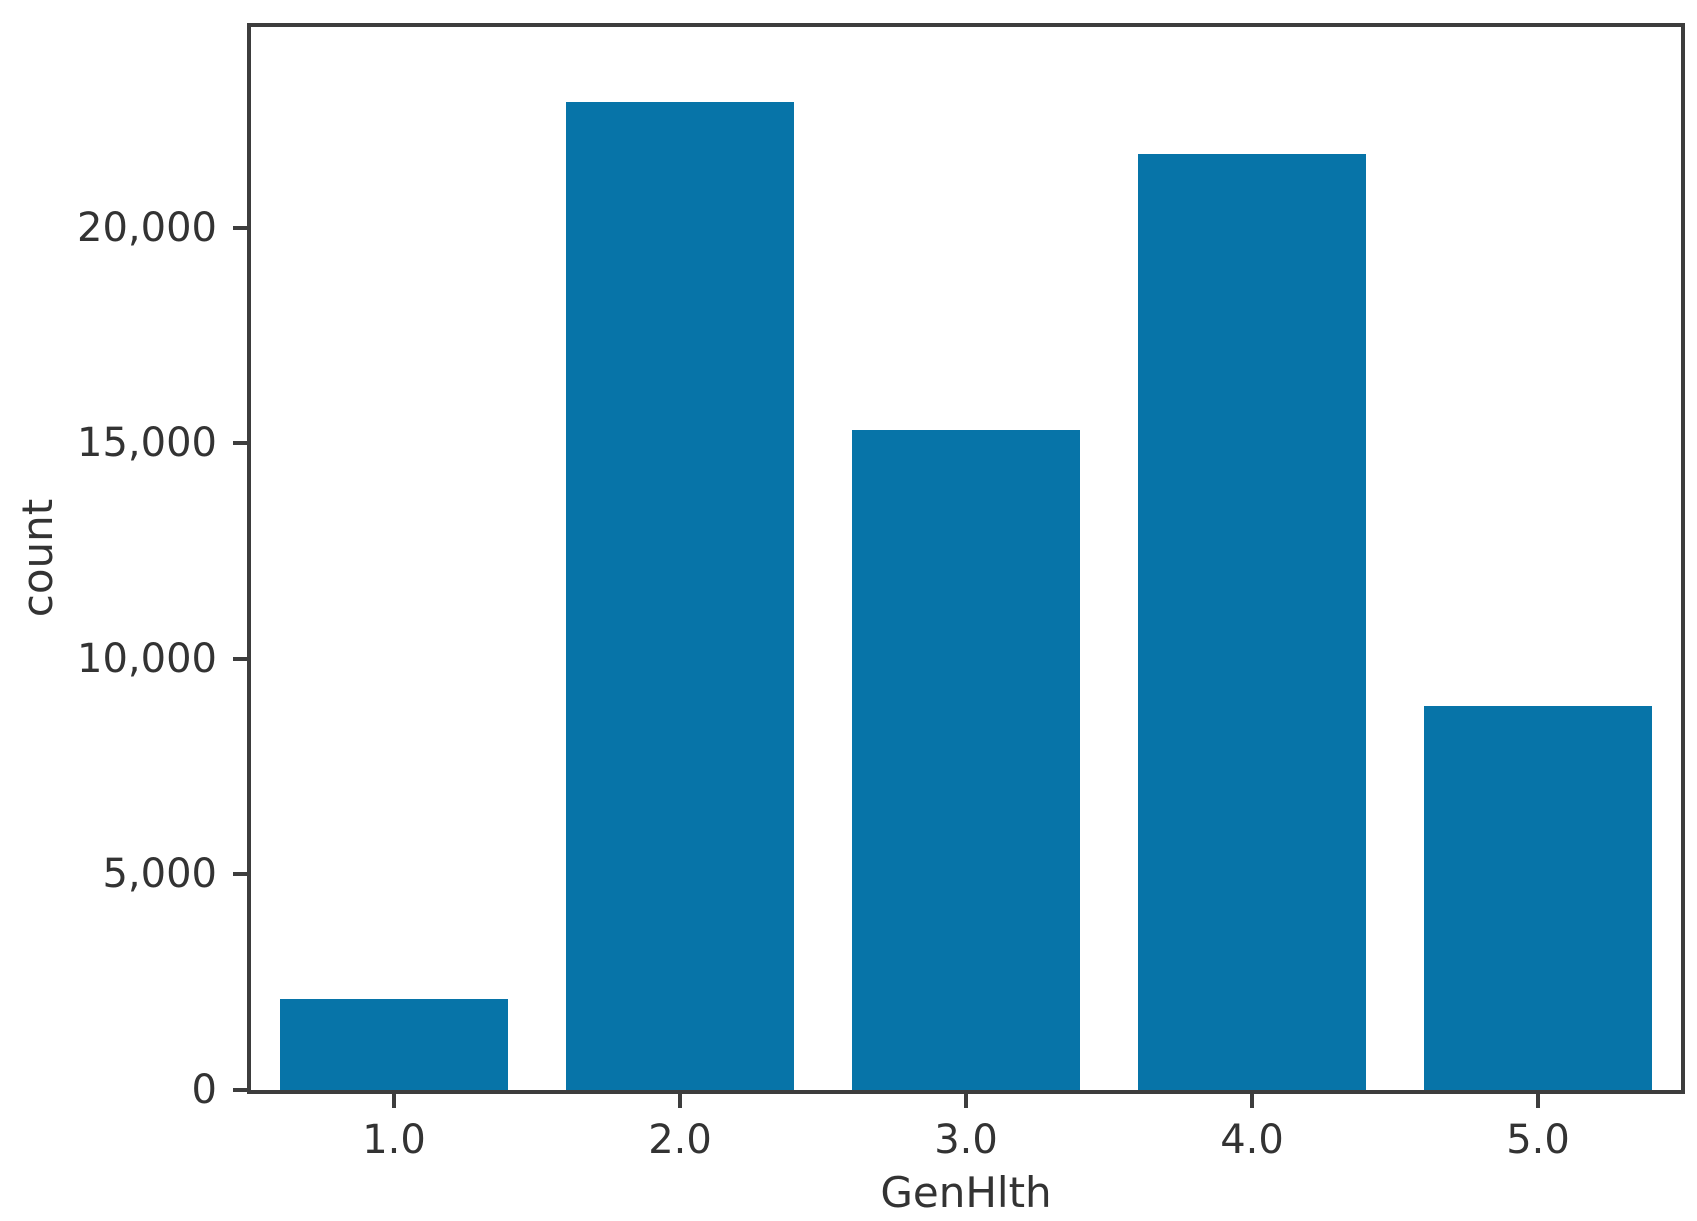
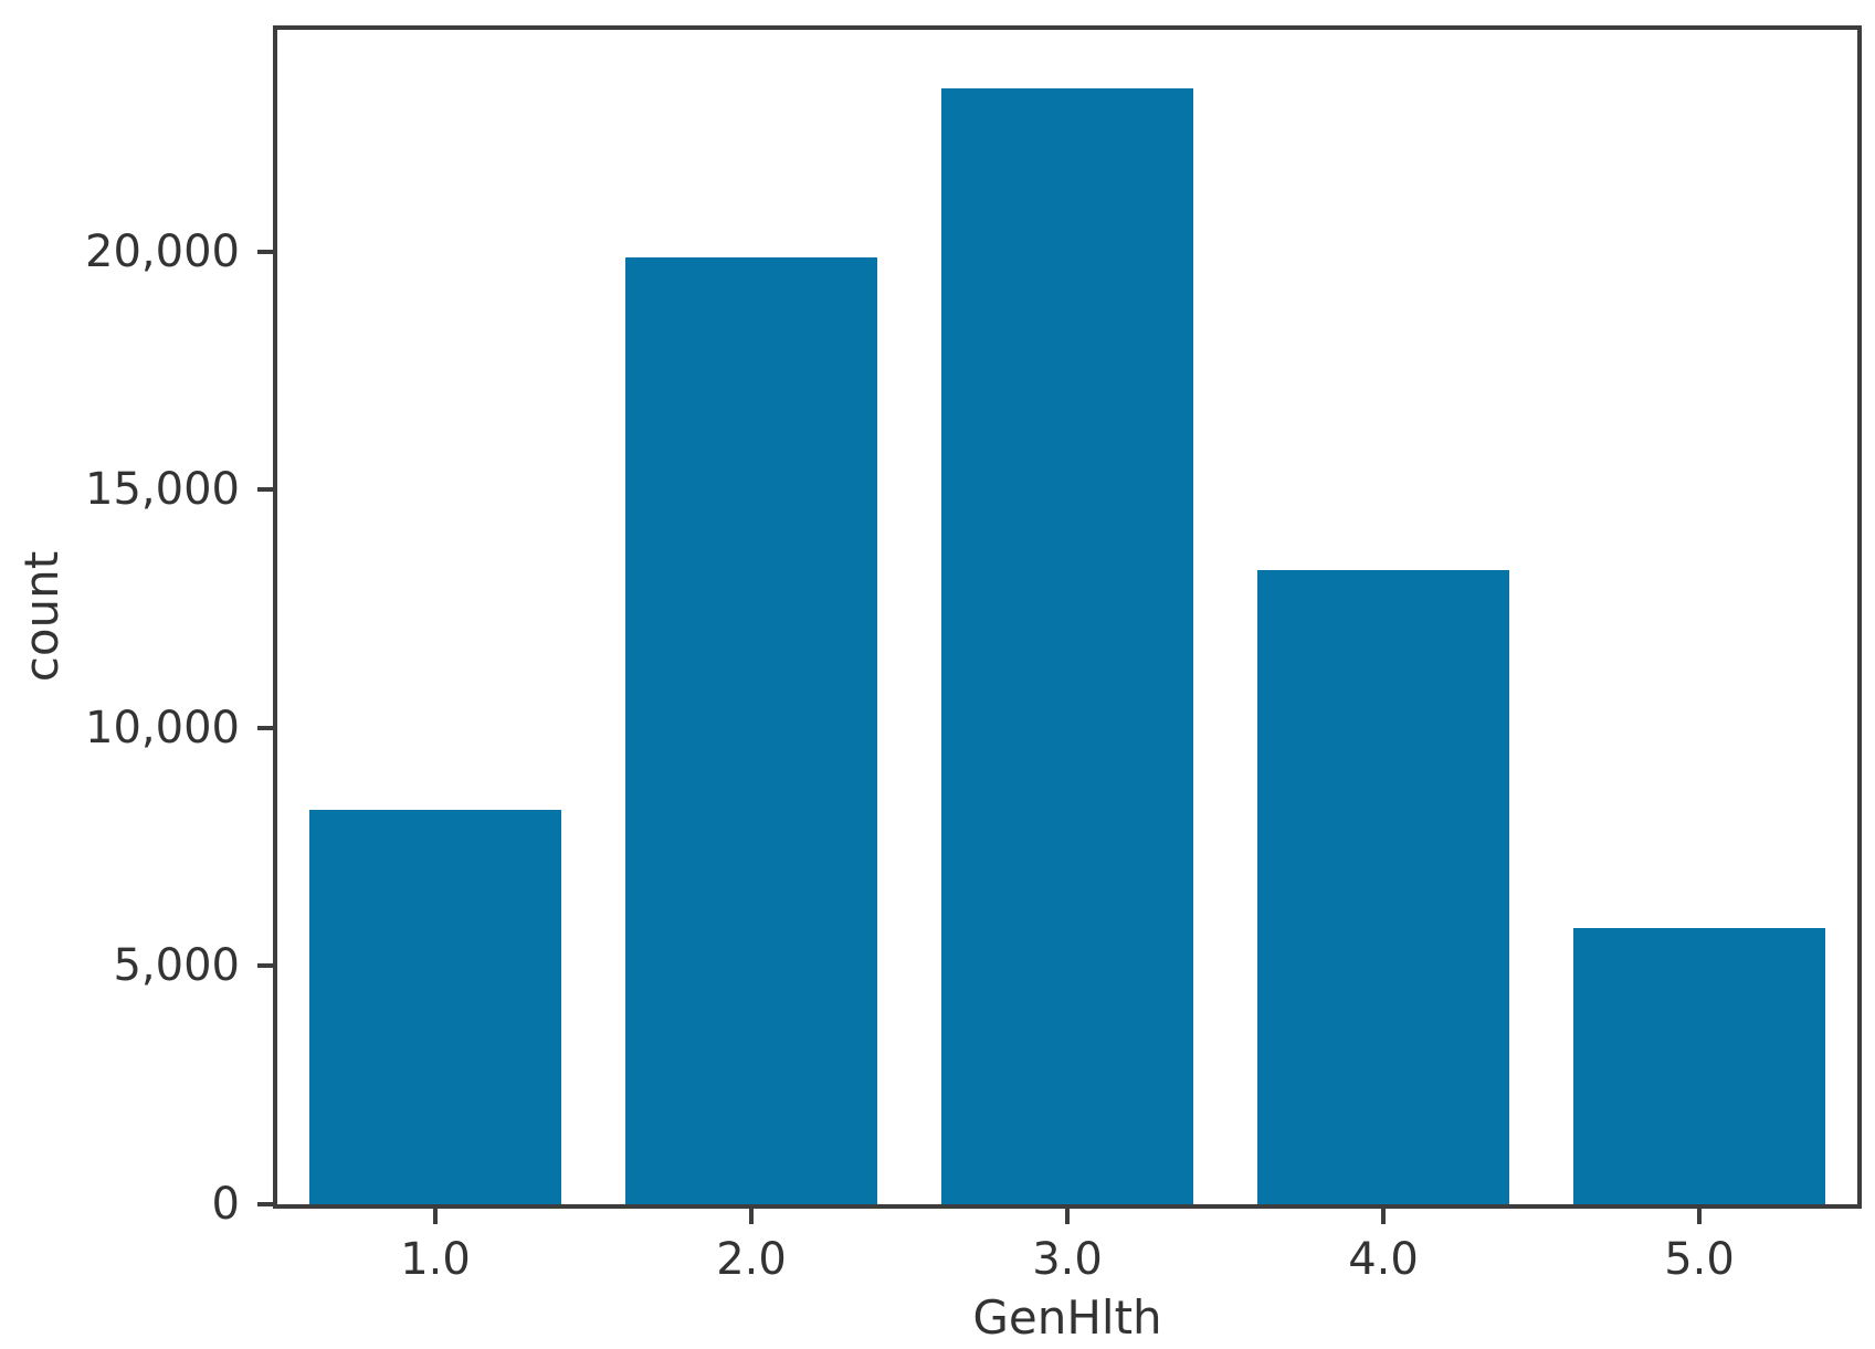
1.0: 2100 -> 8300
2.0: 22900 -> 19900
3.0: 15300 -> 23400
4.0: 21700 -> 13300
5.0: 8900 -> 5800
